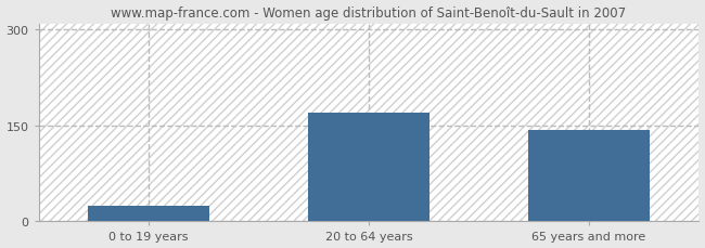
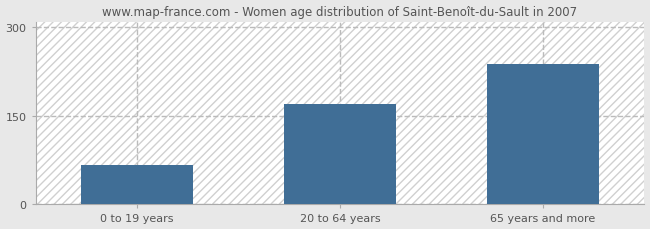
0 to 19 years: 25 -> 66
65 years and more: 143 -> 238
